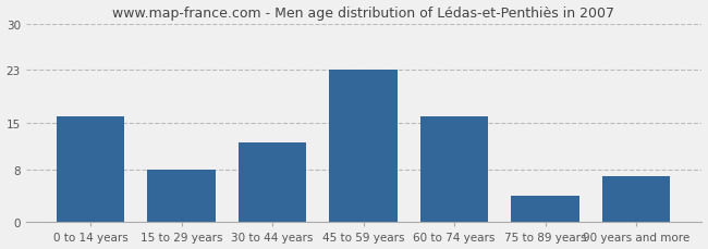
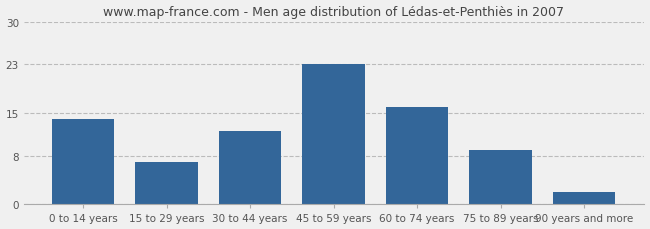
0 to 14 years: 16 -> 14
15 to 29 years: 8 -> 7
75 to 89 years: 4 -> 9
90 years and more: 7 -> 2
